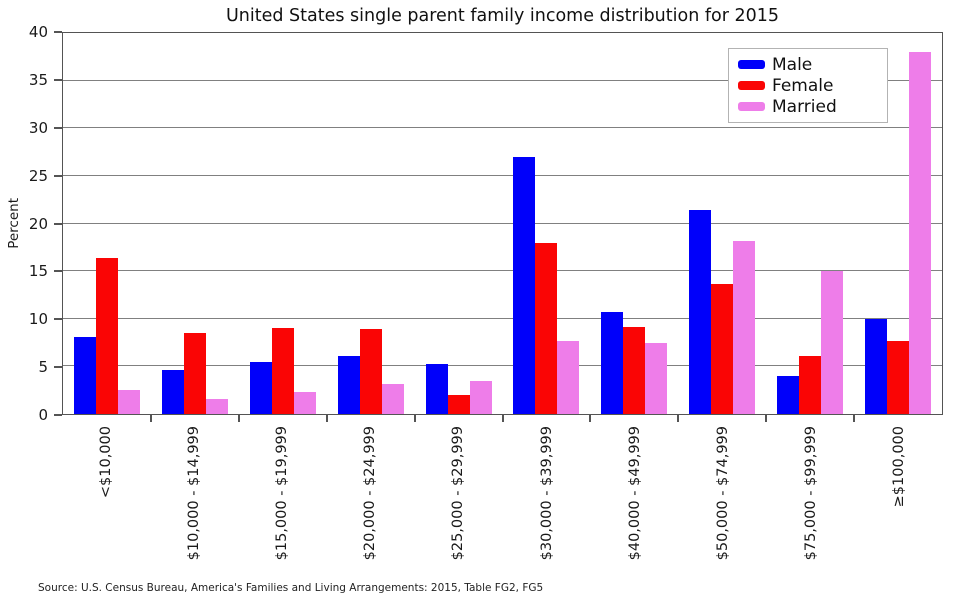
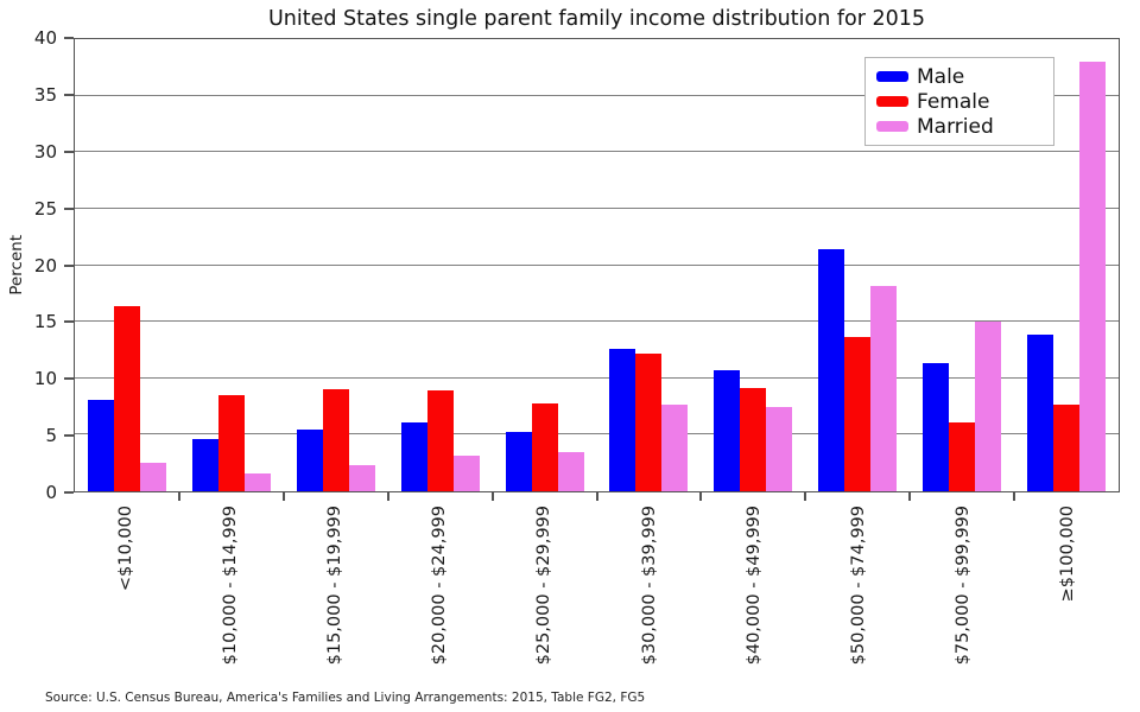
Female/$25,000 - $29,999: 2 -> 8
Male/$30,000 - $39,999: 27 -> 13
Female/$30,000 - $39,999: 18 -> 12
Male/$75,000 - $99,999: 4 -> 11
Male/≥$100,000: 10 -> 14
